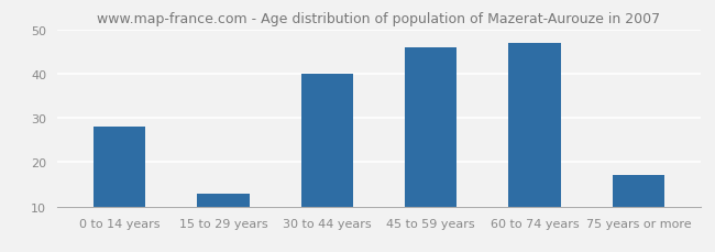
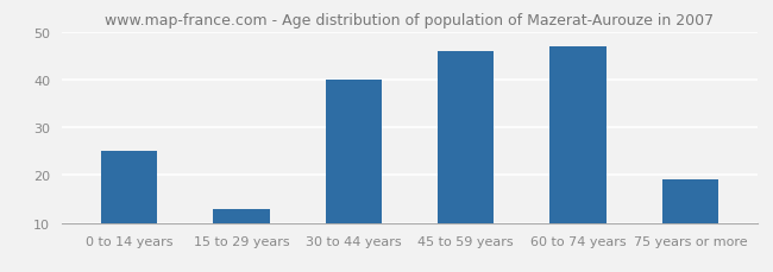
0 to 14 years: 28 -> 25
75 years or more: 17 -> 19
